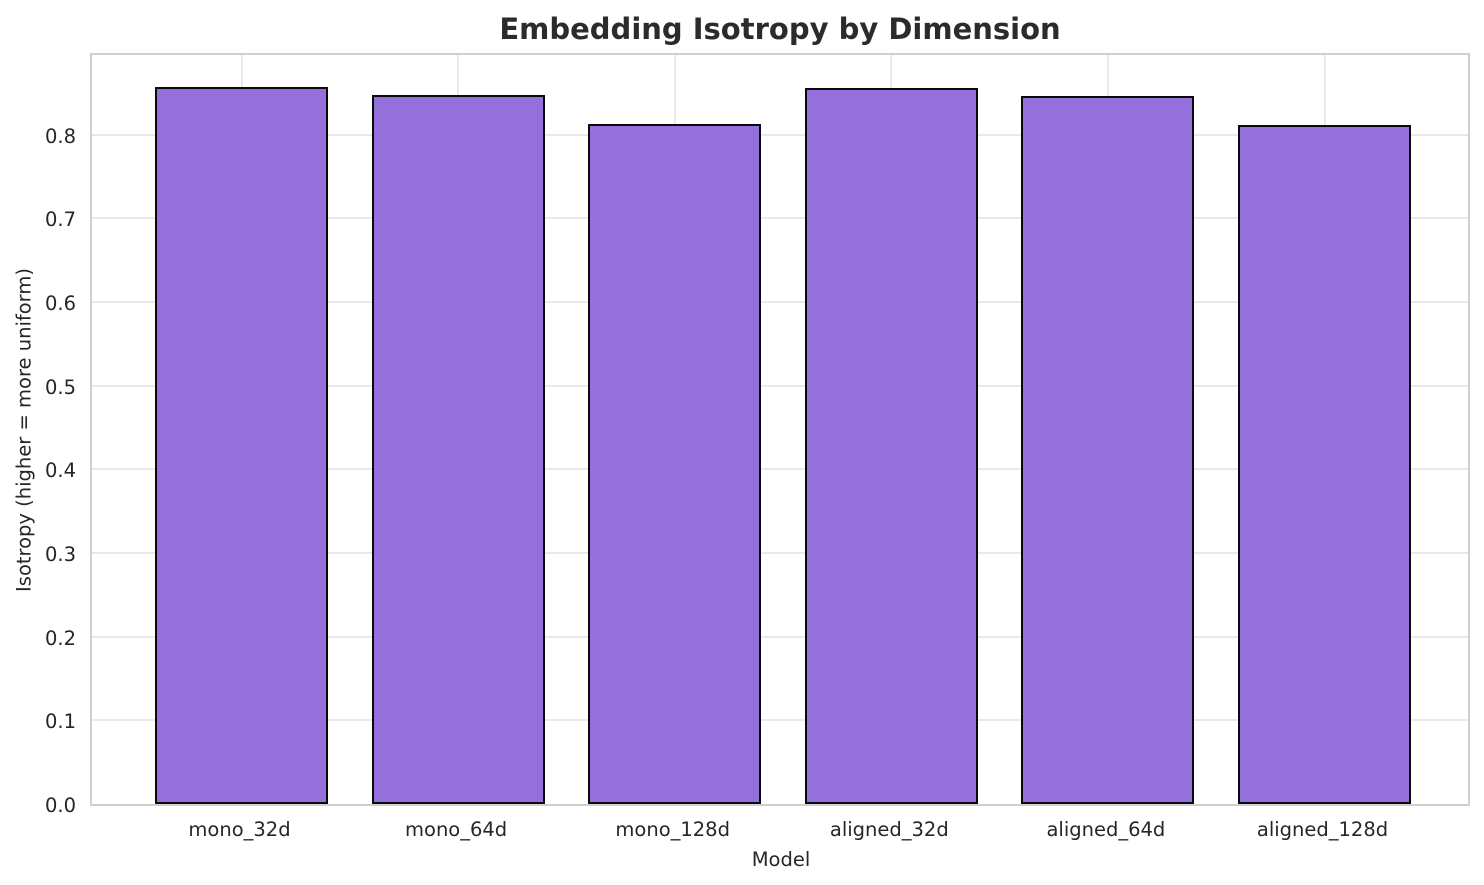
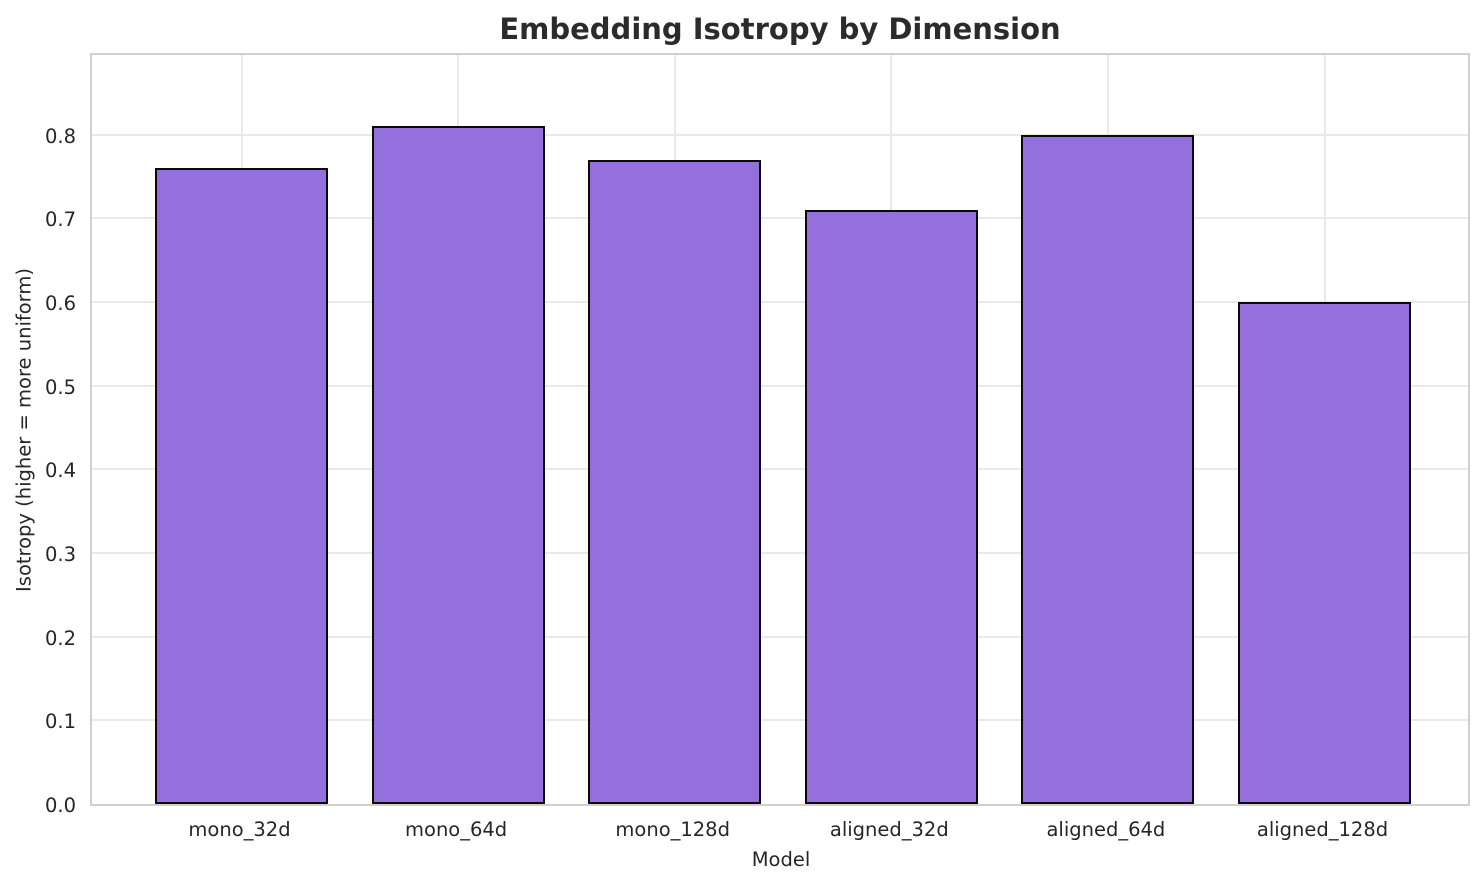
mono_32d: 0.86 -> 0.76
mono_64d: 0.85 -> 0.81
mono_128d: 0.81 -> 0.77
aligned_32d: 0.86 -> 0.71
aligned_64d: 0.85 -> 0.80
aligned_128d: 0.81 -> 0.60
